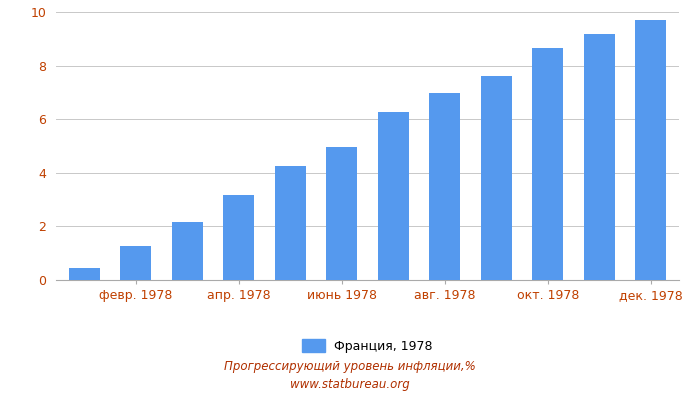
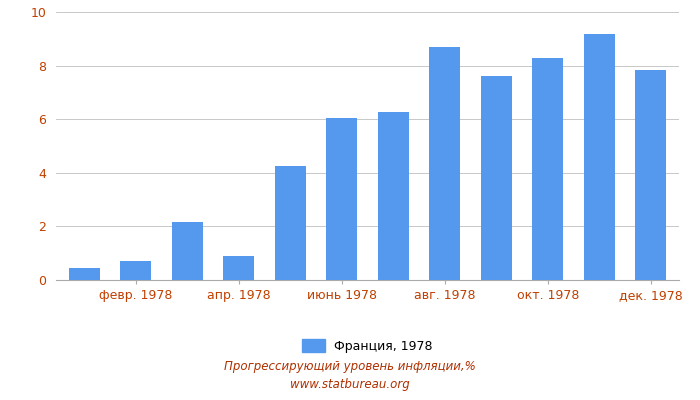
февр. 1978: 1.28 -> 0.70
апр. 1978: 3.16 -> 0.90
июнь 1978: 4.97 -> 6.05
авг. 1978: 6.96 -> 8.70
окт. 1978: 8.67 -> 8.30
дек. 1978: 9.72 -> 7.85
